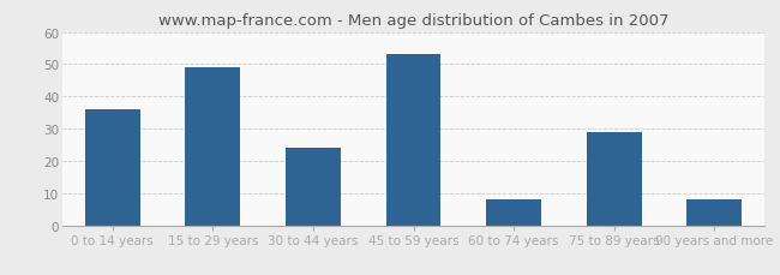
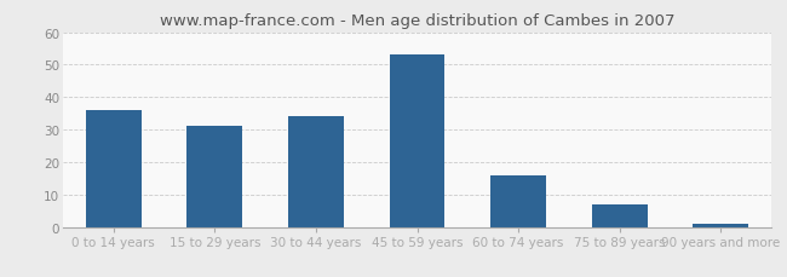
15 to 29 years: 49 -> 31
30 to 44 years: 24 -> 34
60 to 74 years: 8 -> 16
75 to 89 years: 29 -> 7
90 years and more: 8 -> 1
